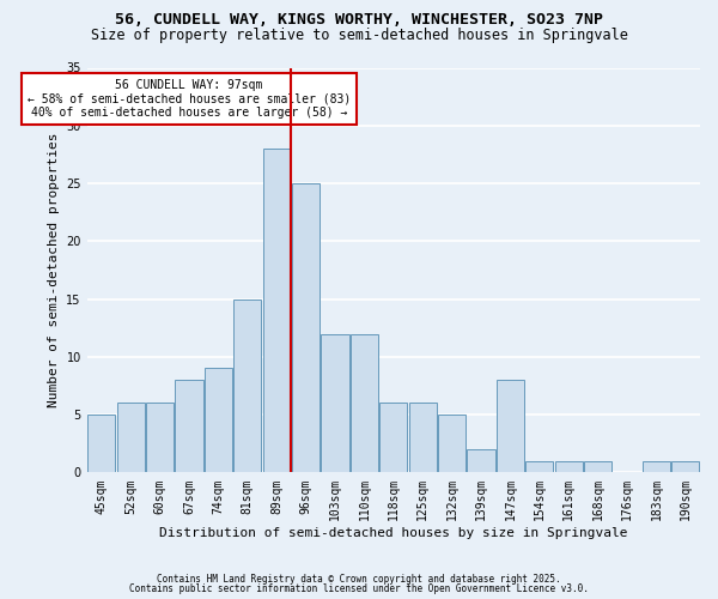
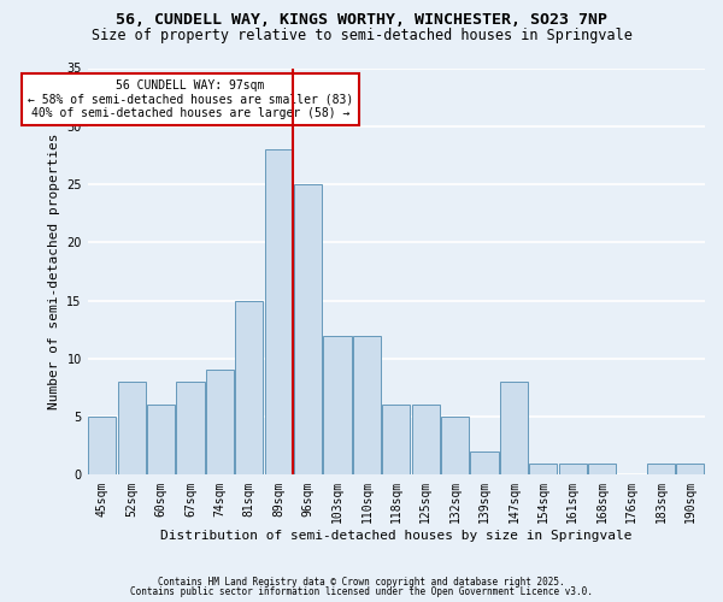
52sqm: 6 -> 8
